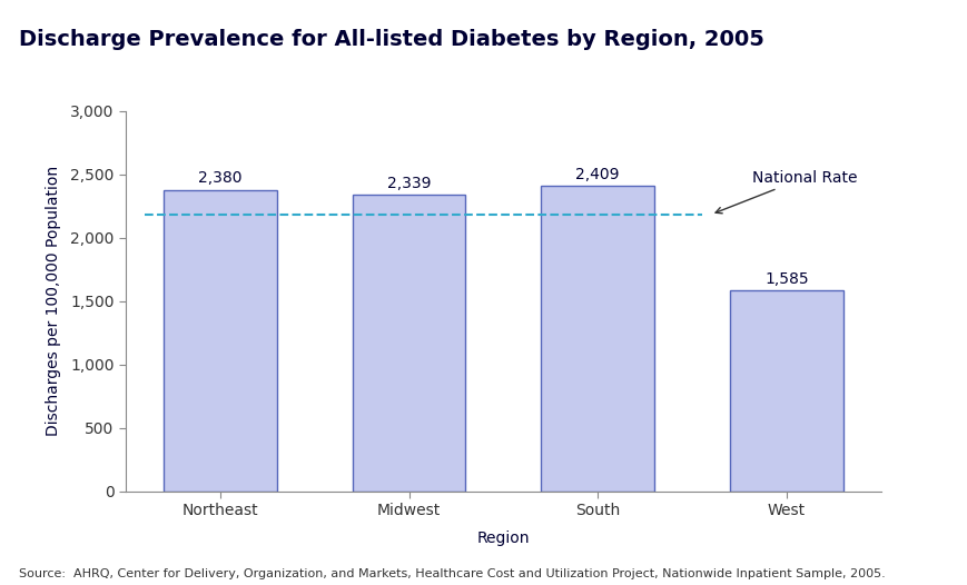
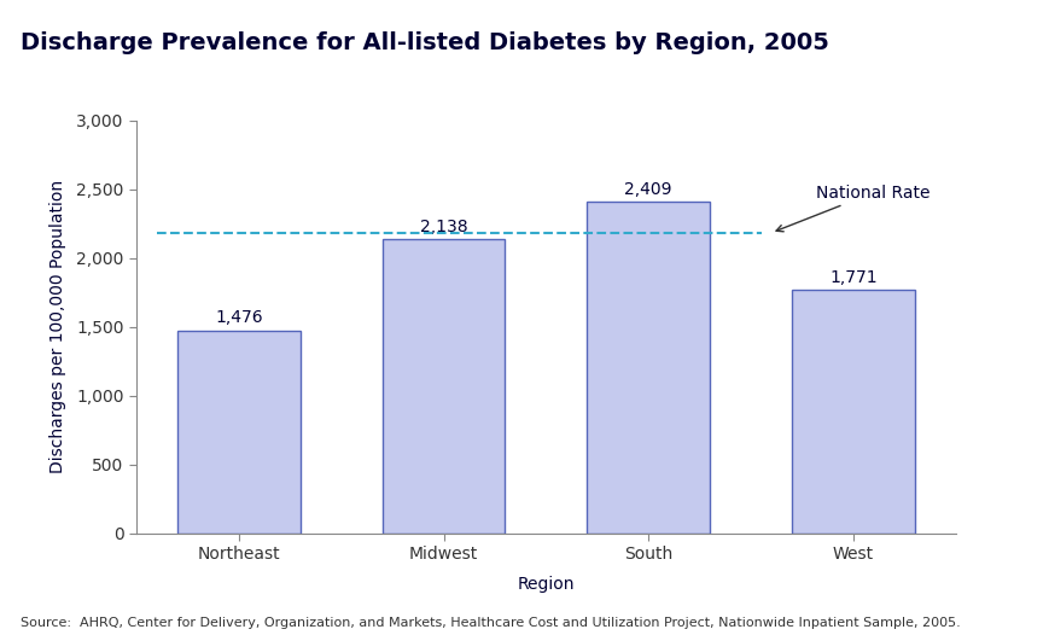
Northeast: 2,380 -> 1,476
Midwest: 2,339 -> 2,138
West: 1,585 -> 1,771
